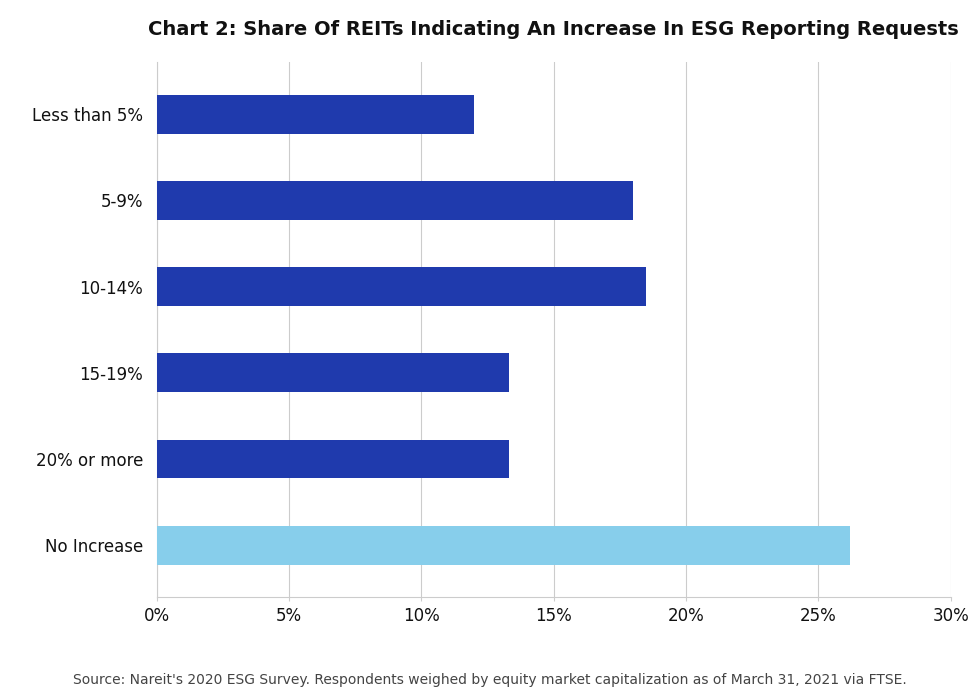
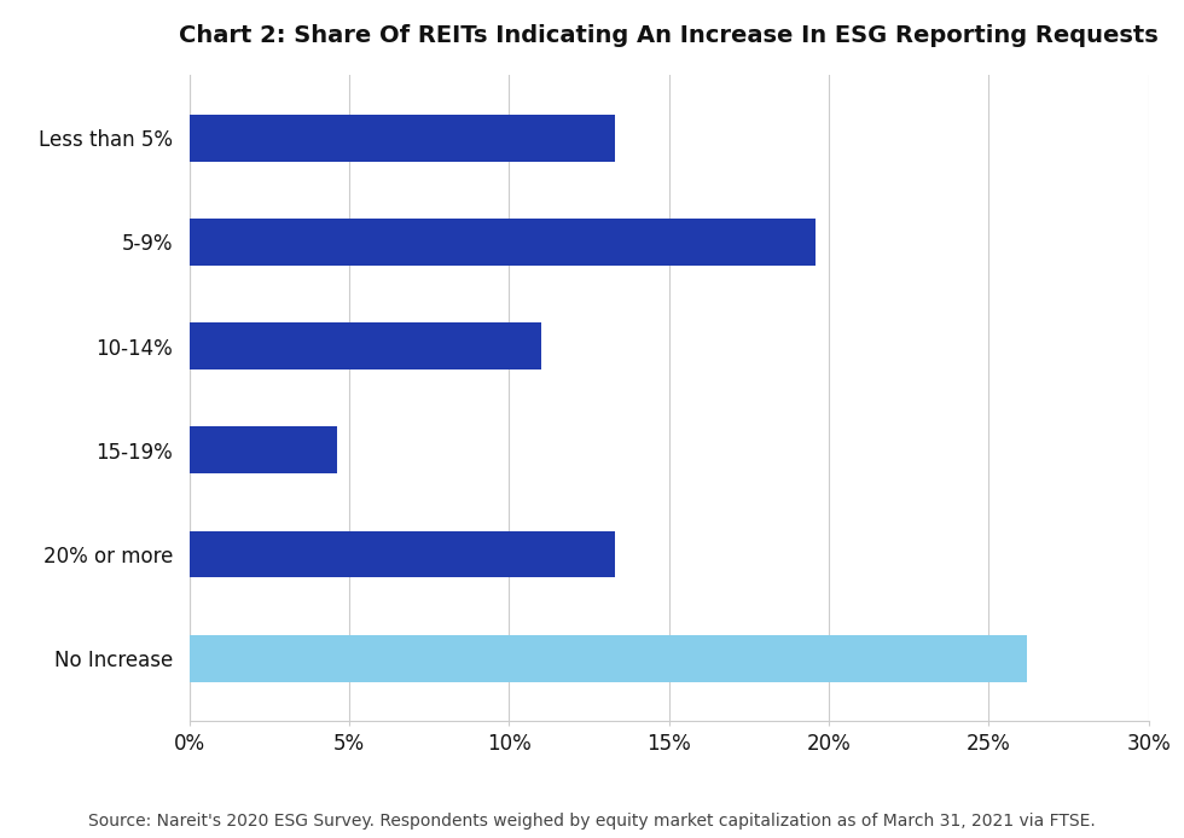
Less than 5%: 12.0% -> 13.3%
5-9%: 18.0% -> 19.6%
10-14%: 18.5% -> 11.0%
15-19%: 13.3% -> 4.6%
